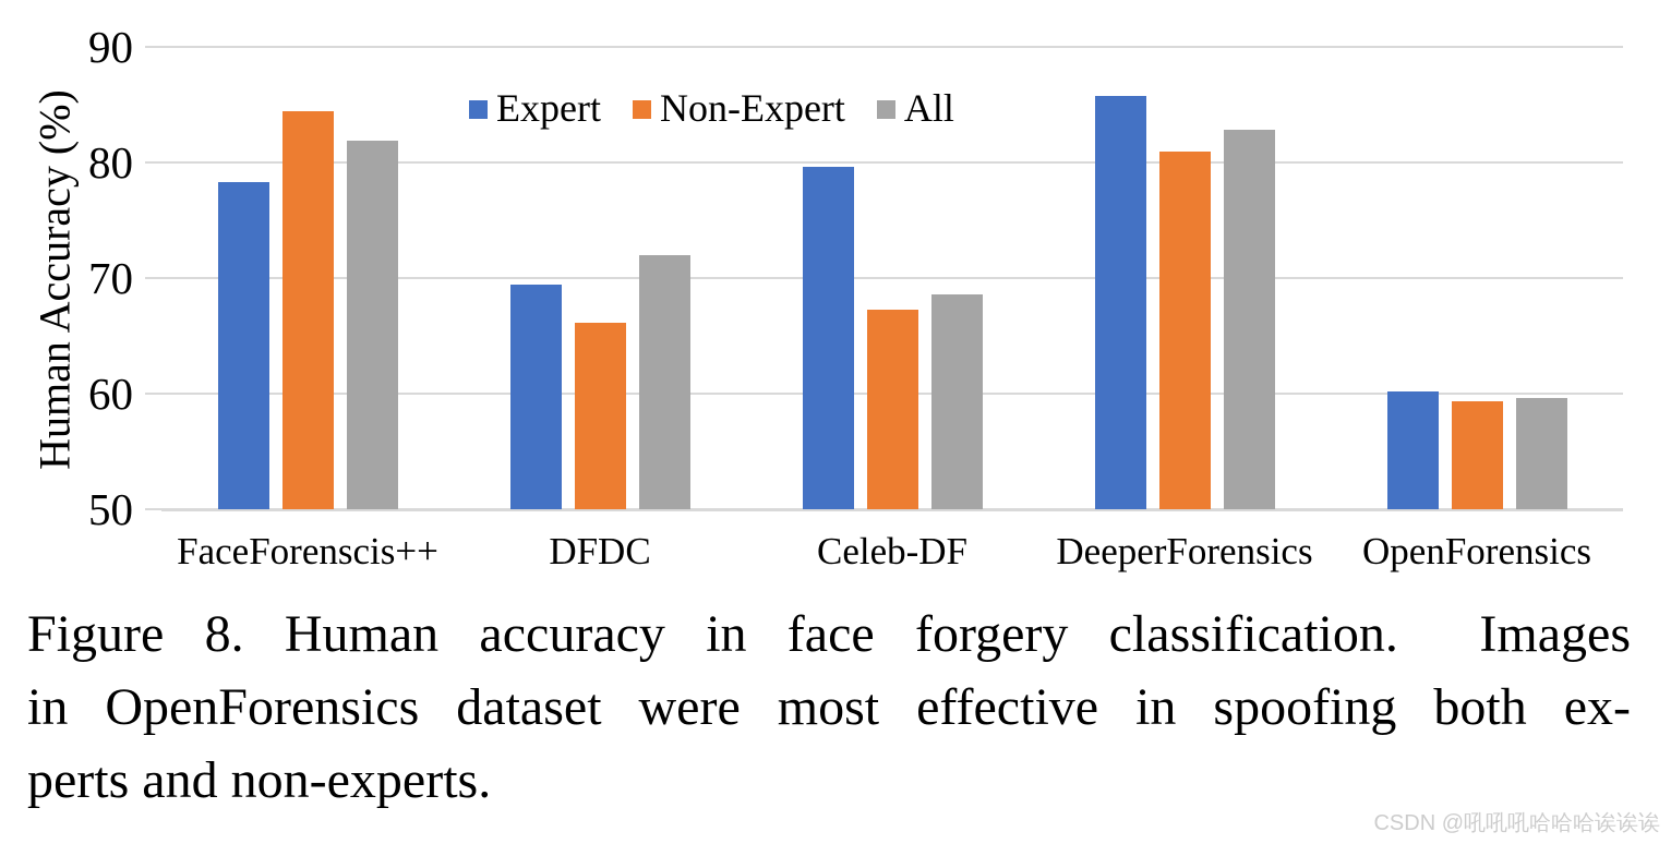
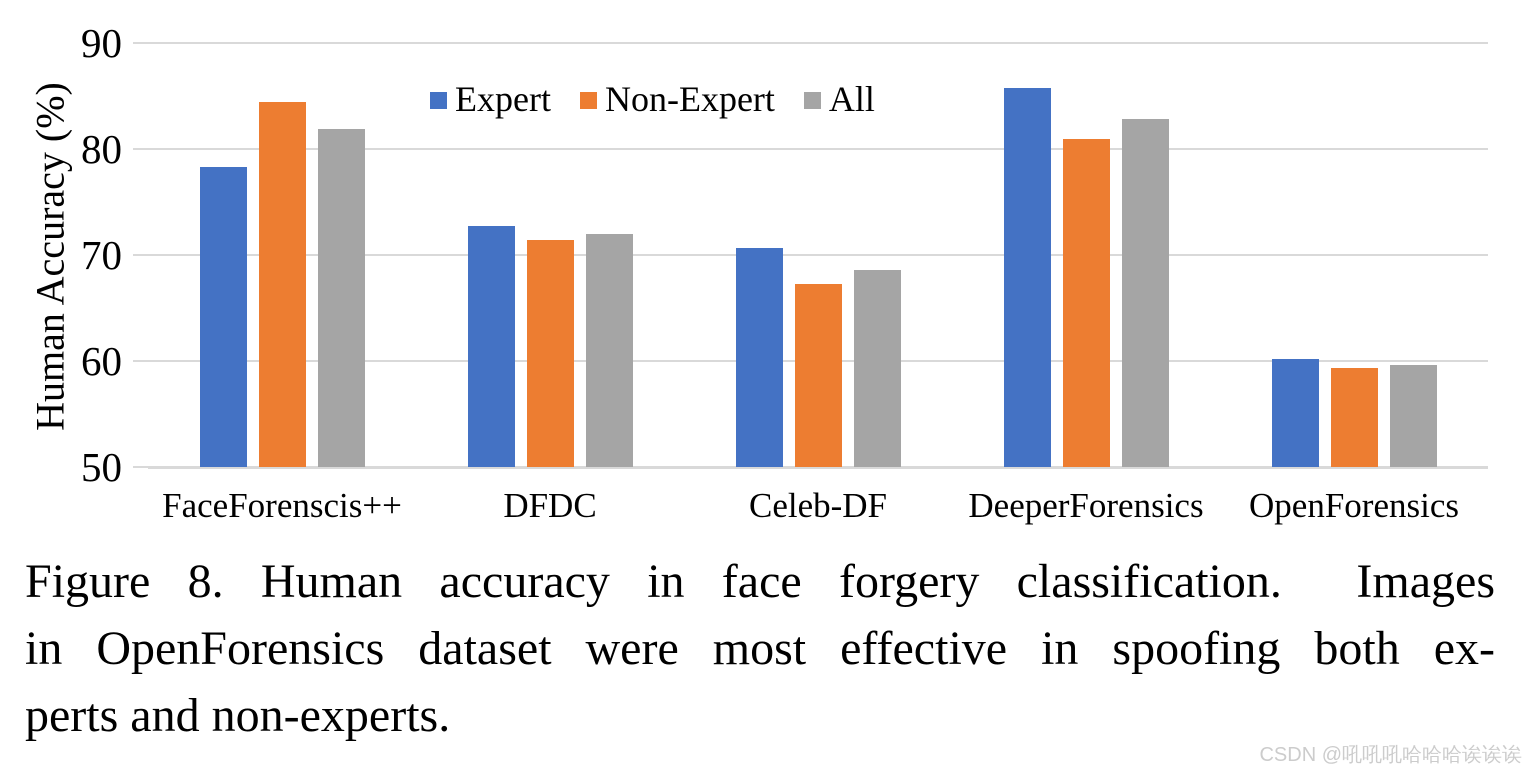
Expert/DFDC: 69.4 -> 72.7
Non-Expert/DFDC: 66.1 -> 71.4
Expert/Celeb-DF: 79.6 -> 70.7
